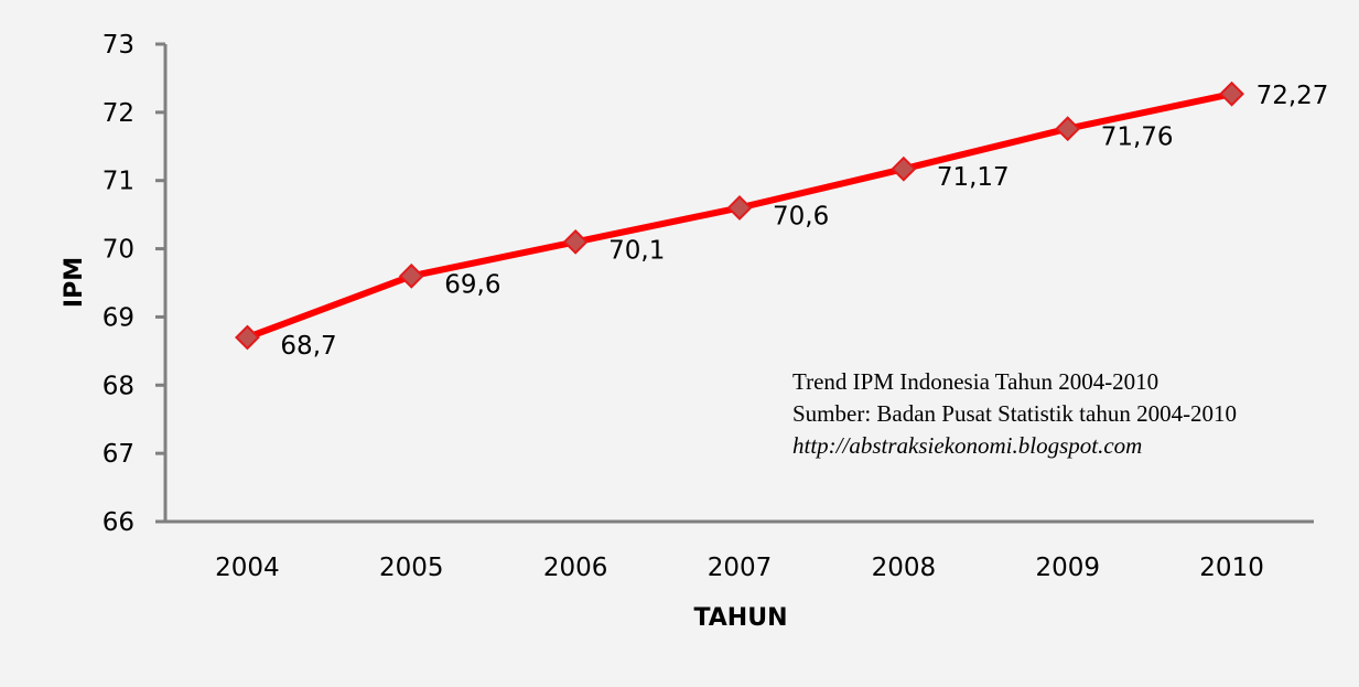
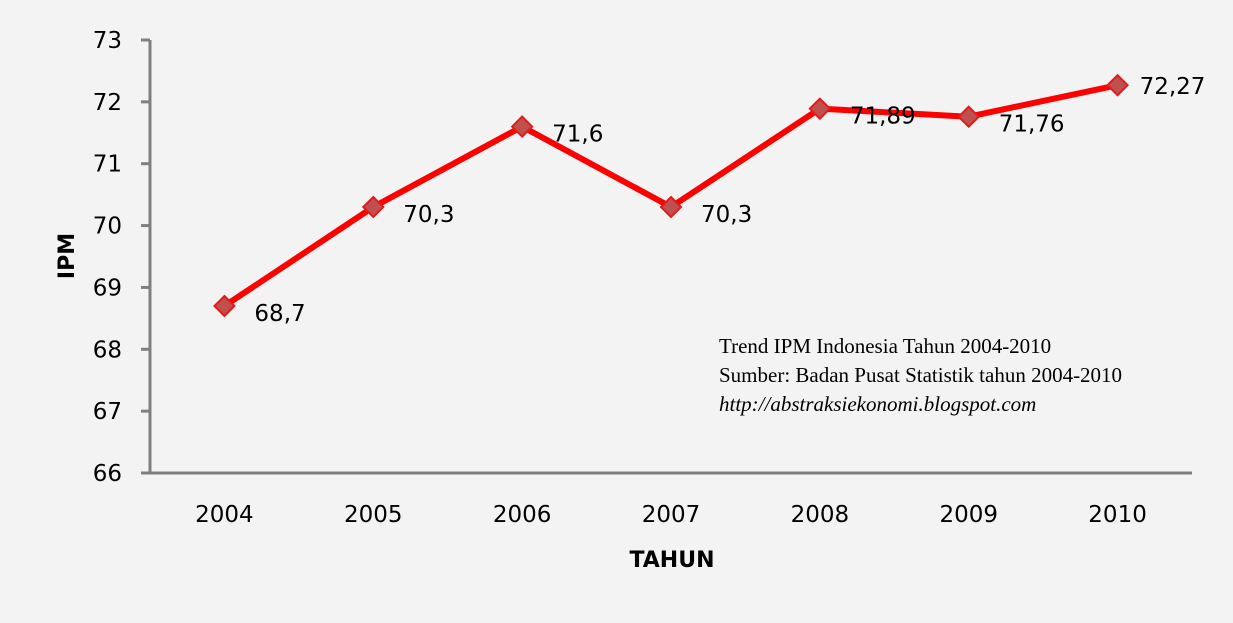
2005: 69,6 -> 70,3
2006: 70,1 -> 71,6
2007: 70,6 -> 70,3
2008: 71,17 -> 71,89
